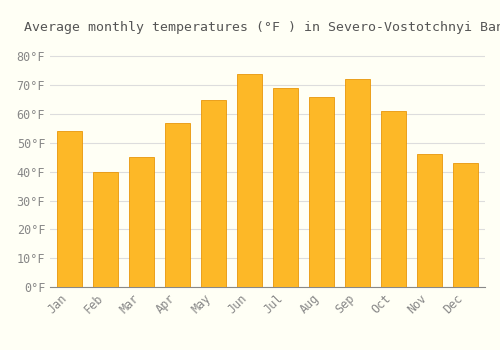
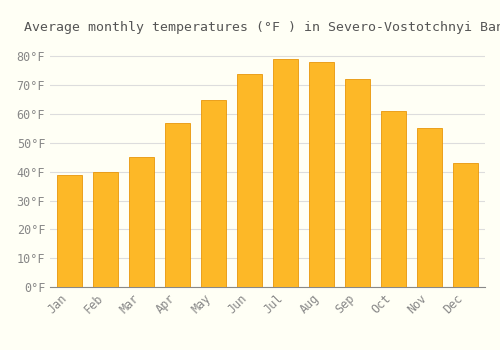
Jan: 54°F -> 39°F
Jul: 69°F -> 79°F
Aug: 66°F -> 78°F
Nov: 46°F -> 55°F
